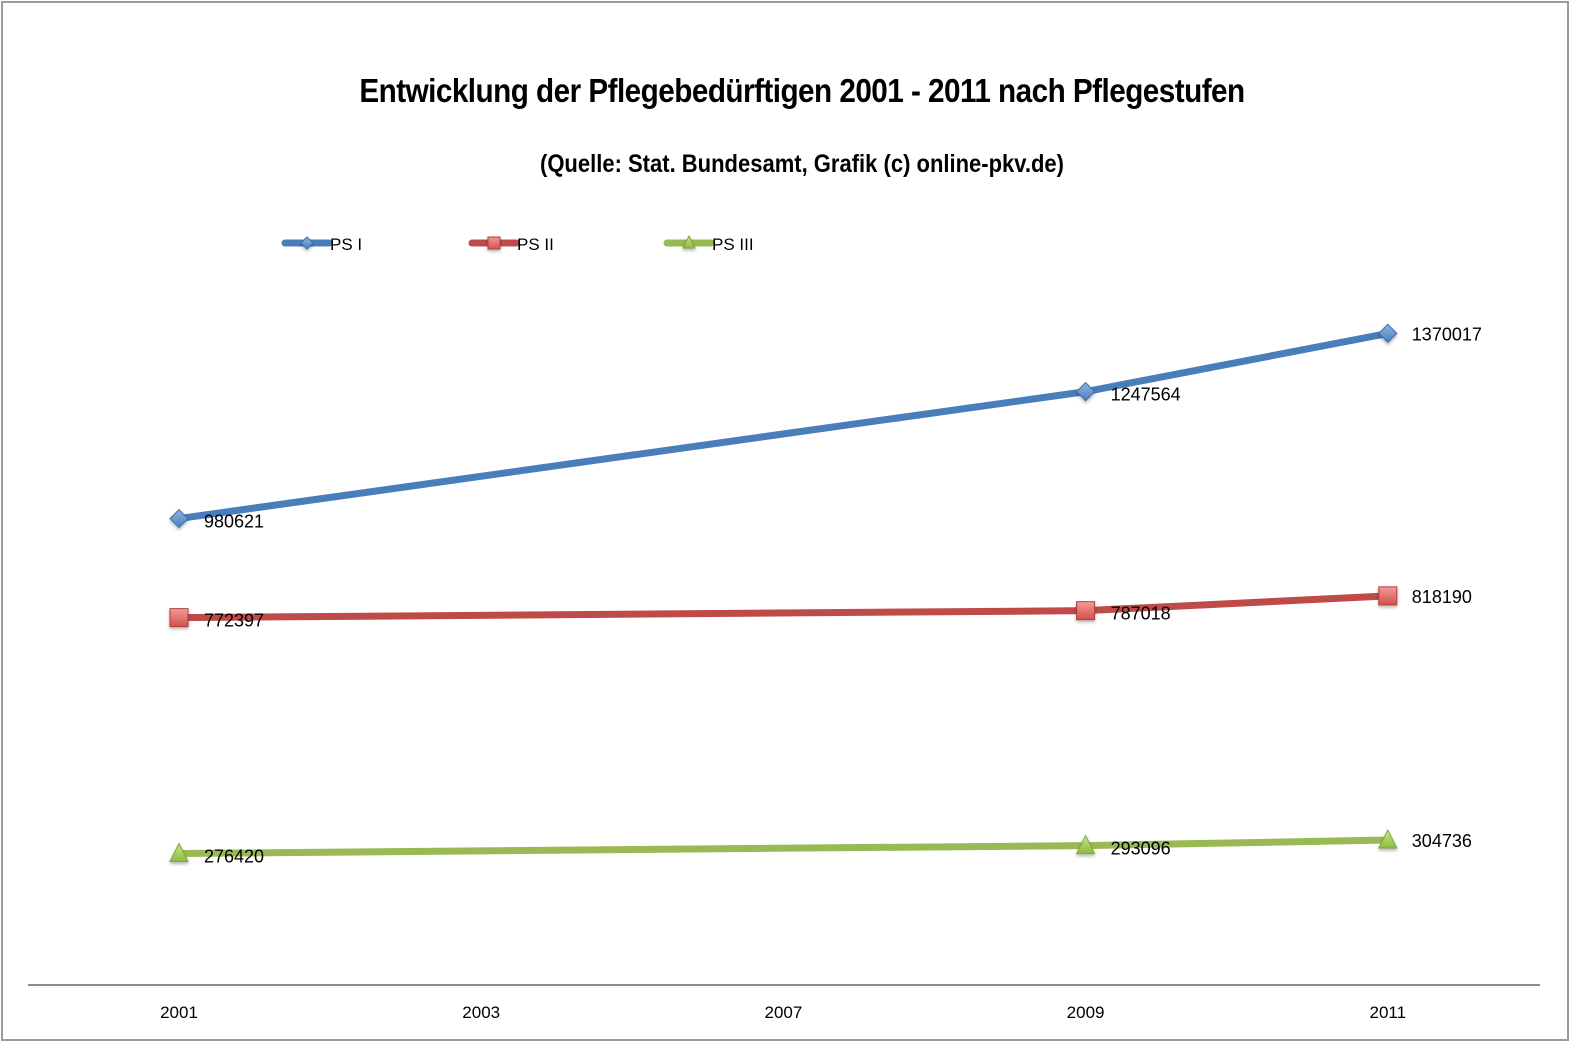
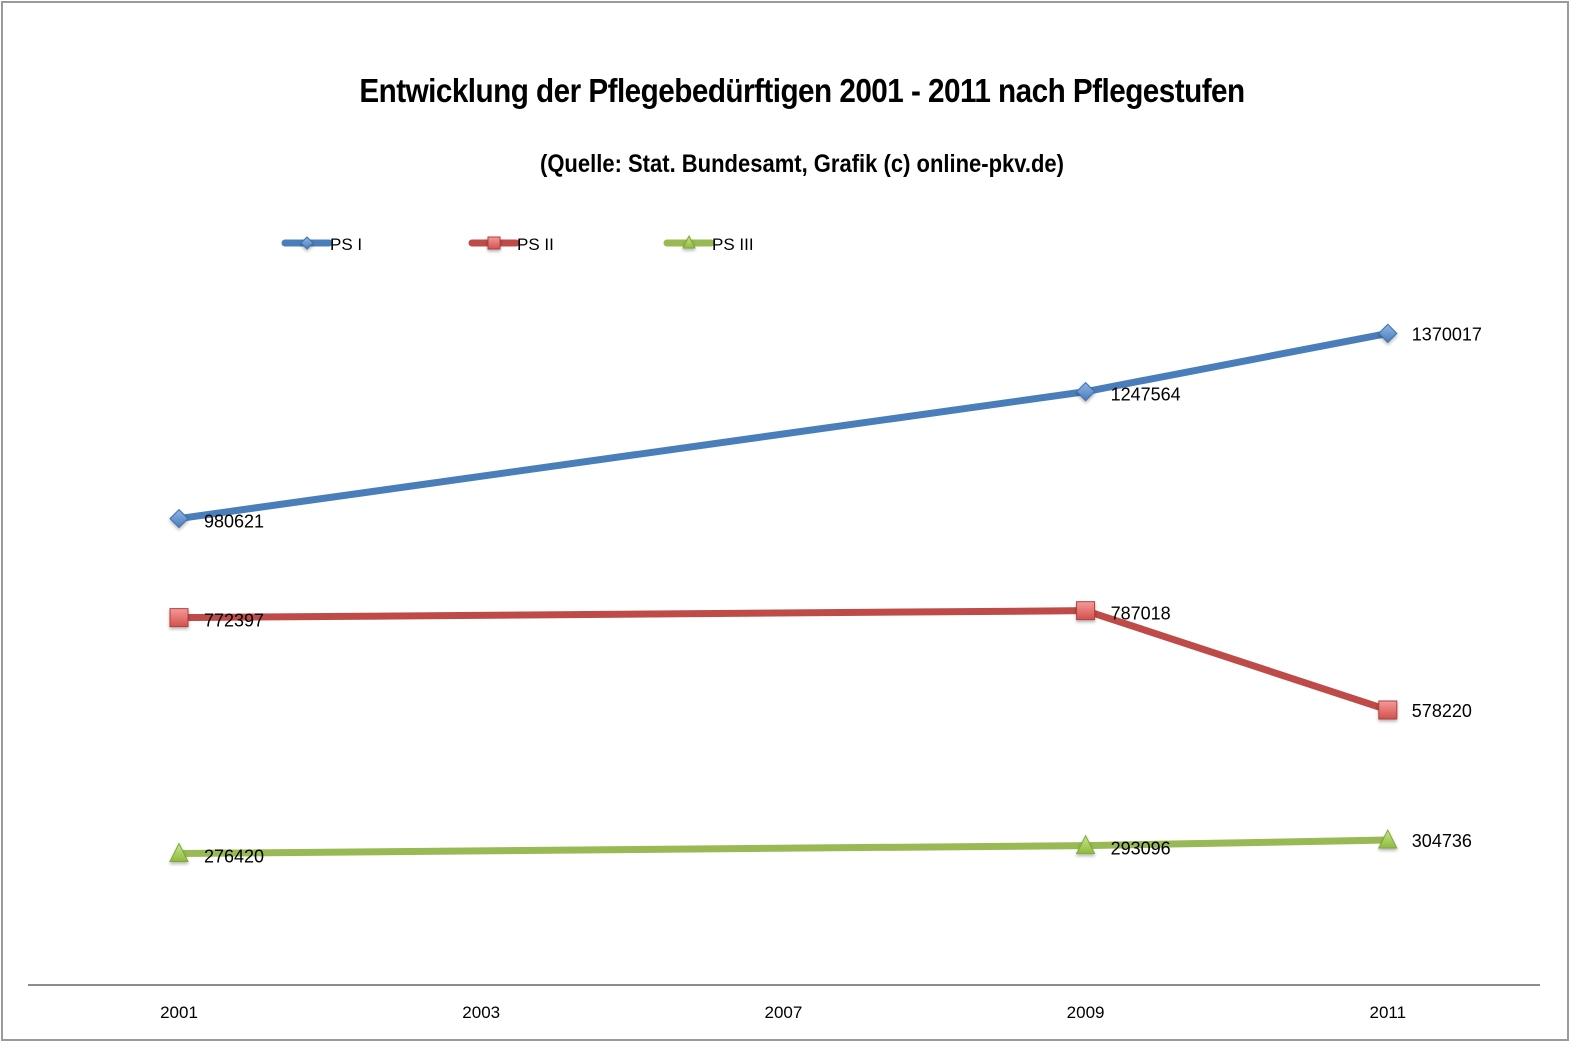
PS II/2011: 818190 -> 578220
